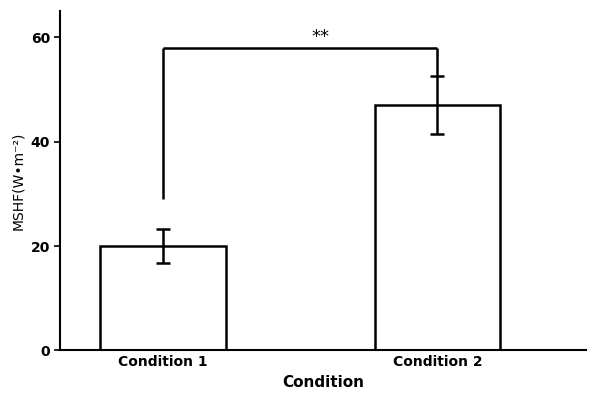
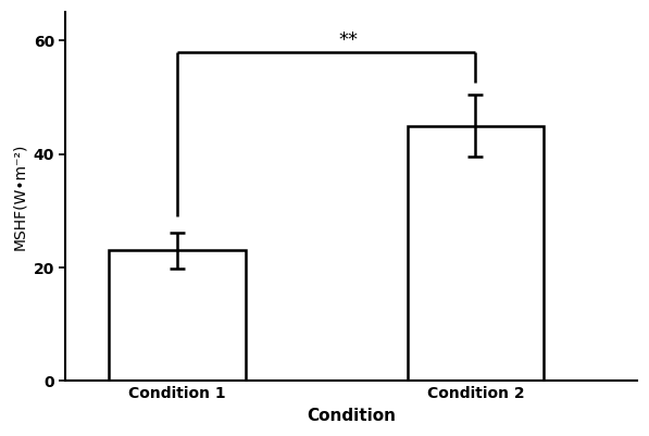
Condition 1: 20 -> 23
Condition 2: 47 -> 45
